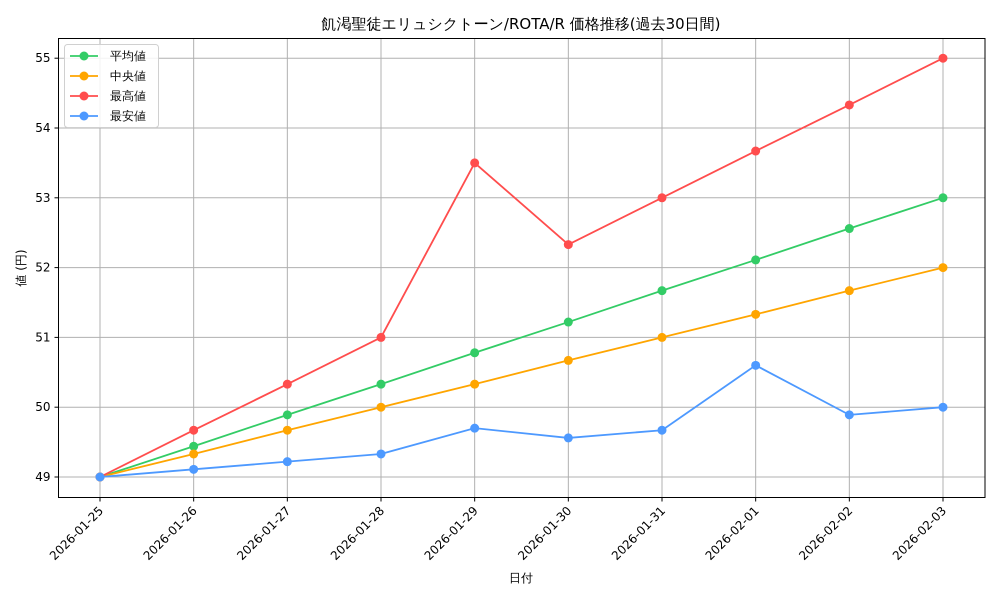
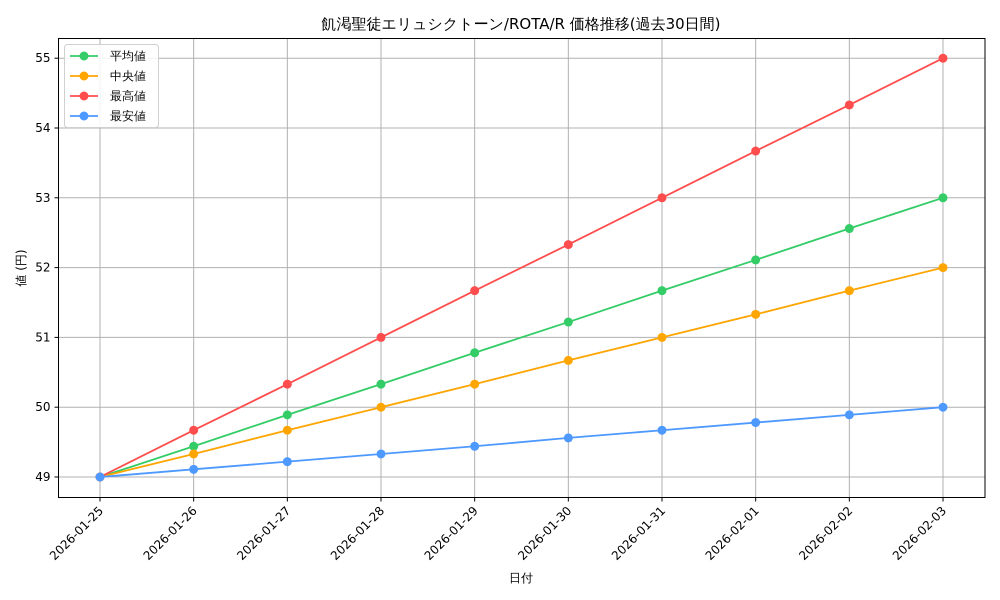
最高値/2026-01-29: 53.5 -> 51.7
最安値/2026-01-29: 49.7 -> 49.4
最安値/2026-02-01: 50.6 -> 49.8
